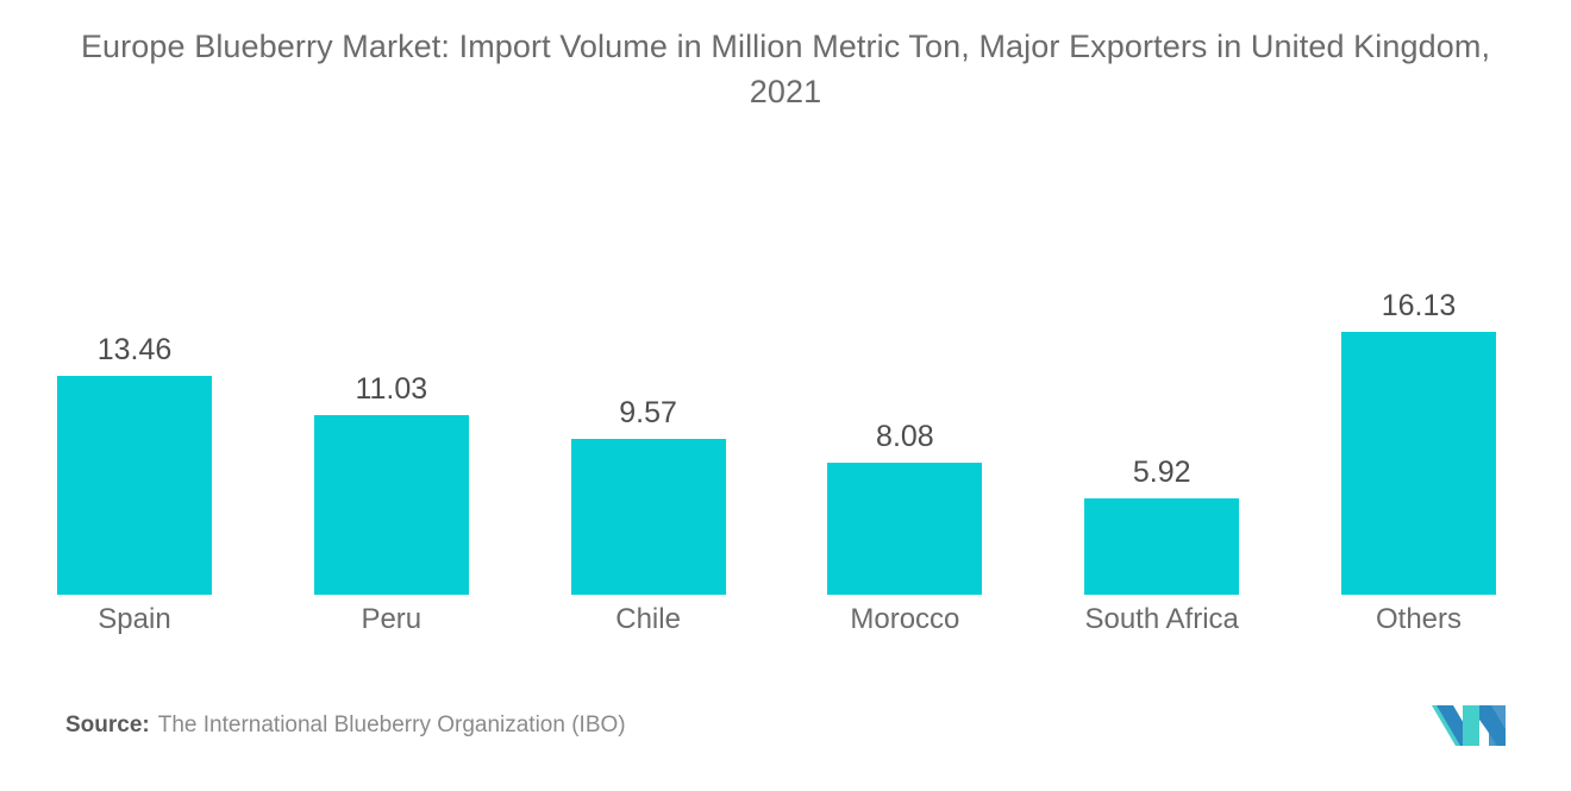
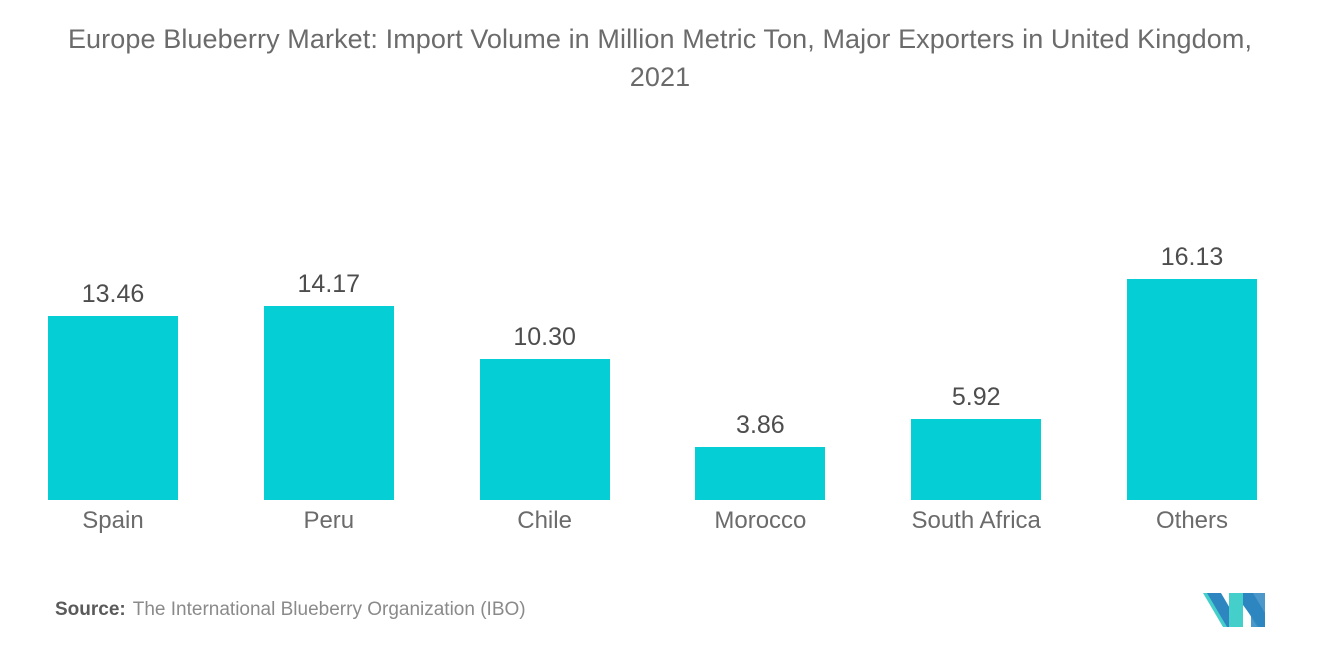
Peru: 11.03 -> 14.17
Chile: 9.57 -> 10.30
Morocco: 8.08 -> 3.86
